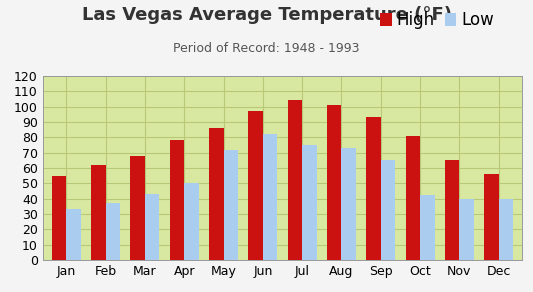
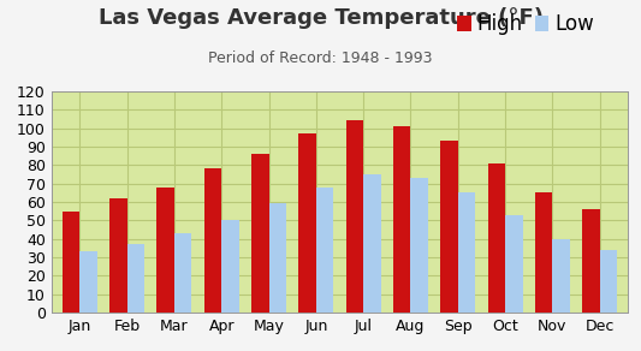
Low/May: 72 -> 59
Low/Jun: 82 -> 68
Low/Oct: 42 -> 53
Low/Dec: 40 -> 34
